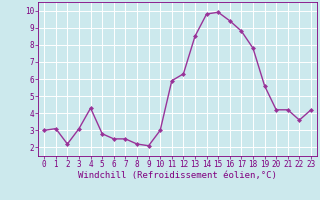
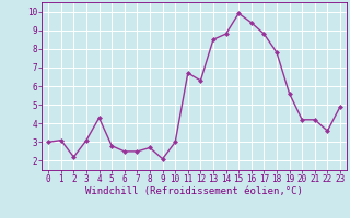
8: 2.2 -> 2.7
11: 5.9 -> 6.7
14: 9.8 -> 8.8
23: 4.2 -> 4.9
